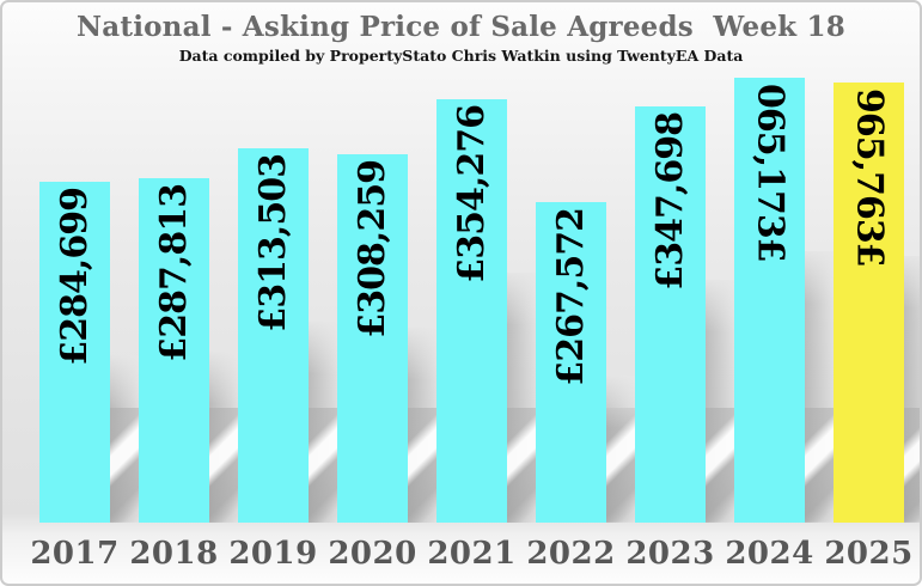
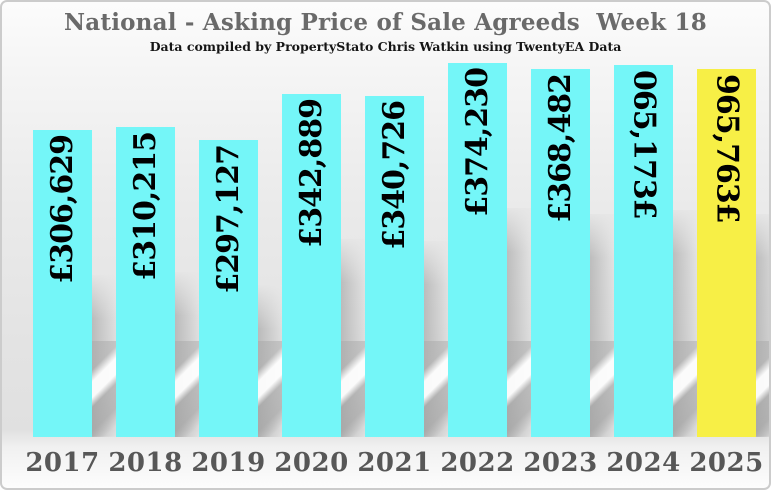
2017: £284,699 -> £306,629
2018: £287,813 -> £310,215
2019: £313,503 -> £297,127
2020: £308,259 -> £342,889
2021: £354,276 -> £340,726
2022: £267,572 -> £374,230
2023: £347,698 -> £368,482
